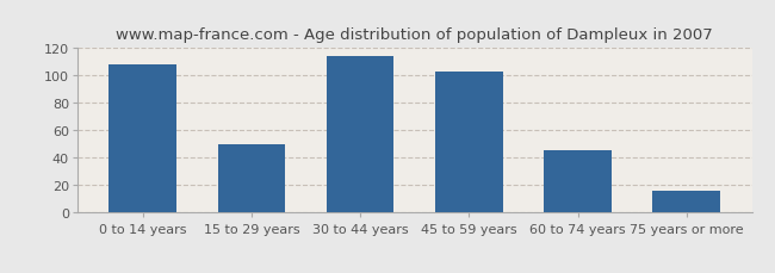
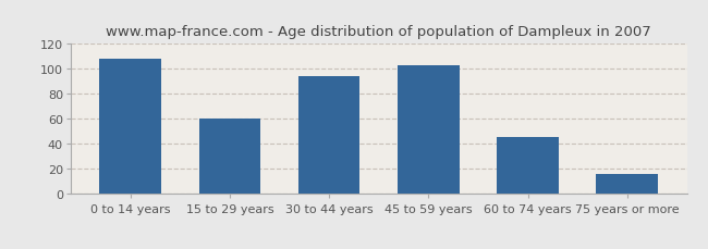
15 to 29 years: 50 -> 60
30 to 44 years: 114 -> 94
